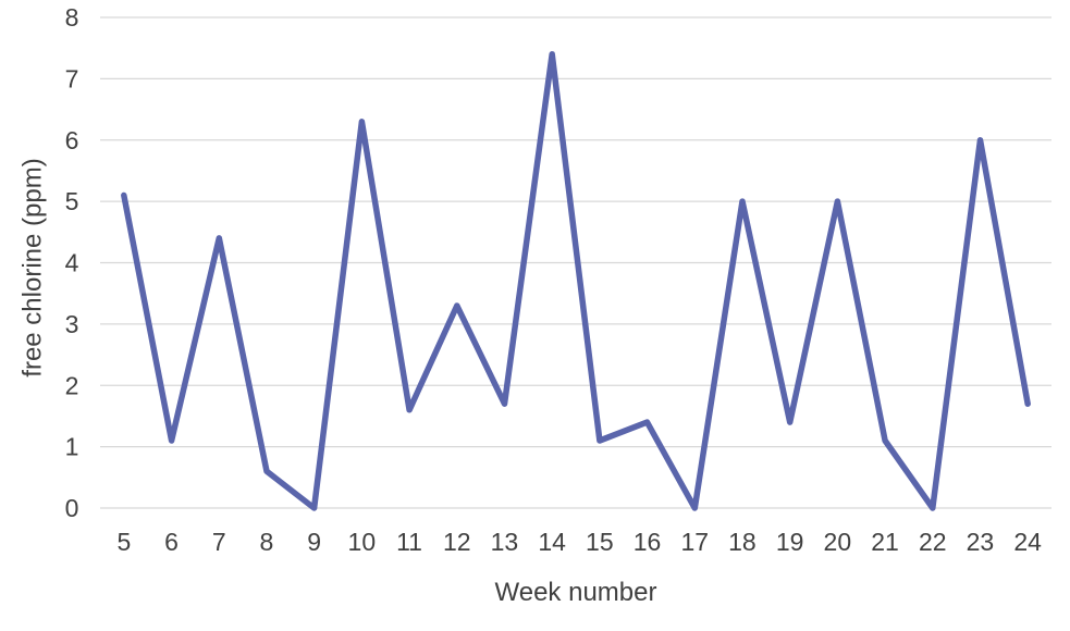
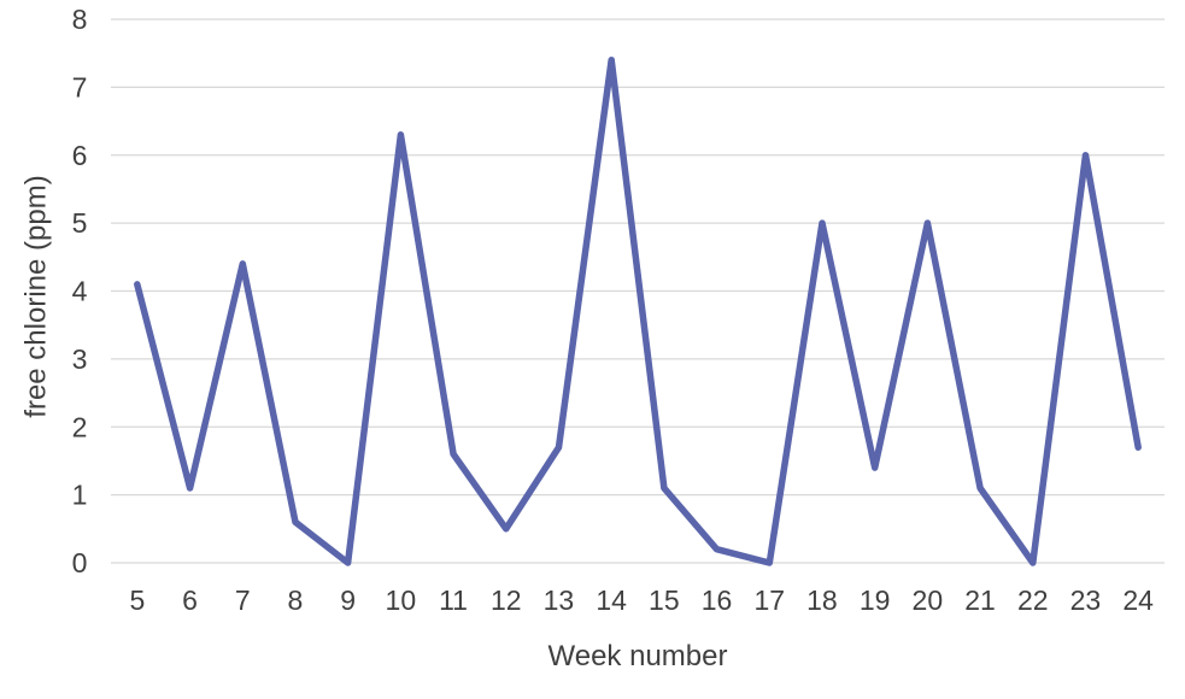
5: 5.1 -> 4.1
12: 3.3 -> 0.5
16: 1.4 -> 0.2
